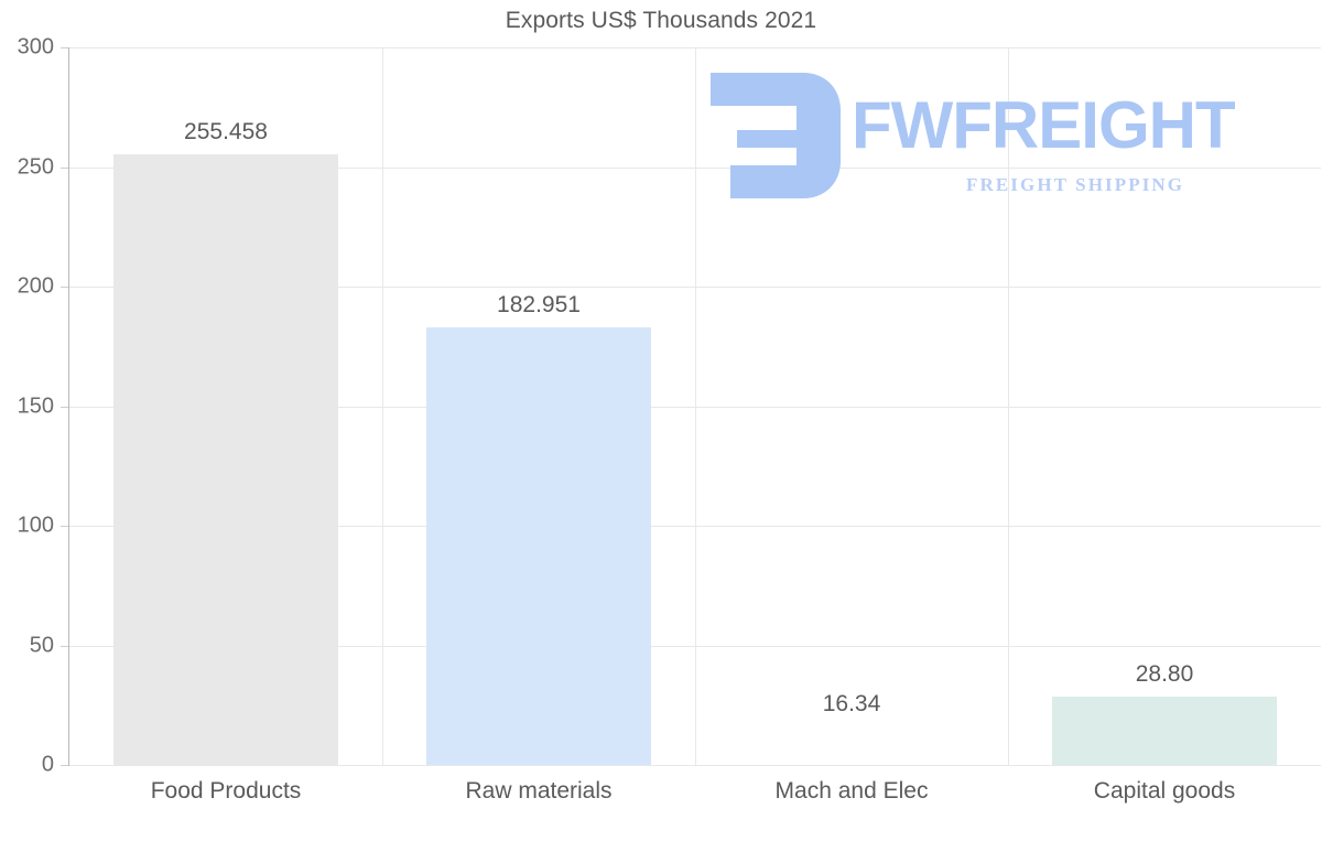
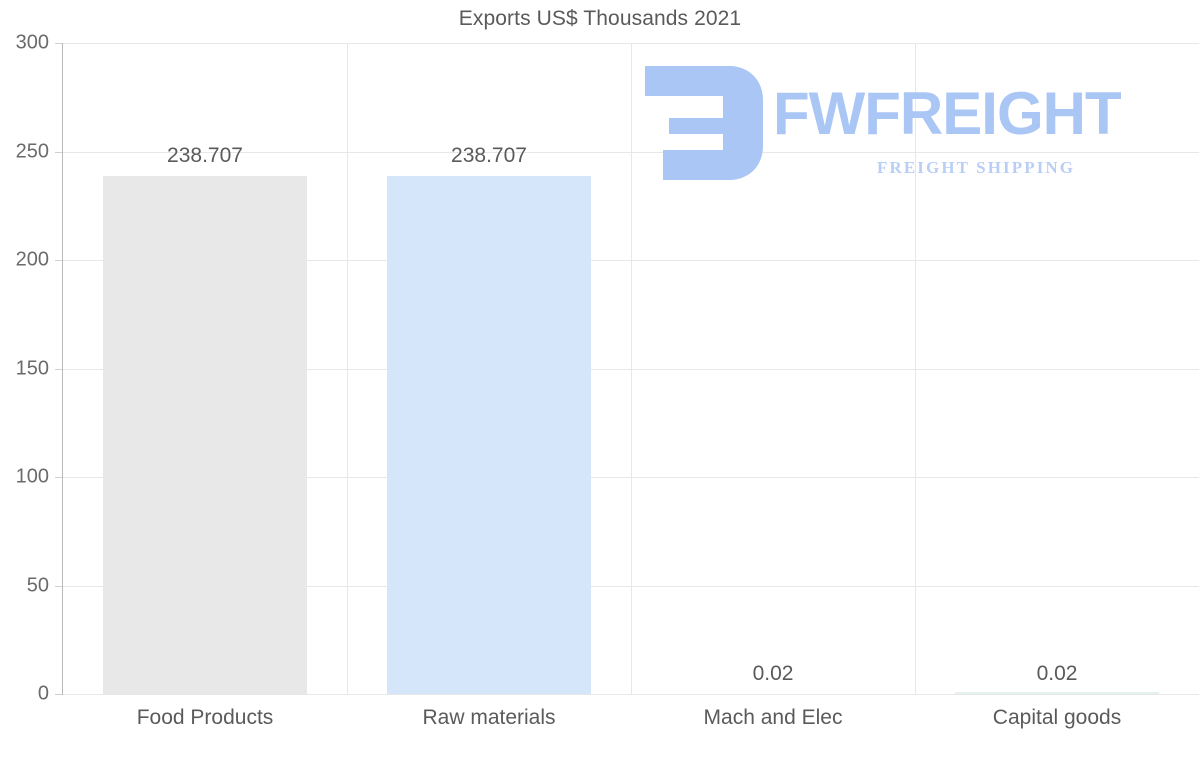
Food Products: 255.458 -> 238.707
Raw materials: 182.951 -> 238.707
Mach and Elec: 16.34 -> 0.02
Capital goods: 28.80 -> 0.02
